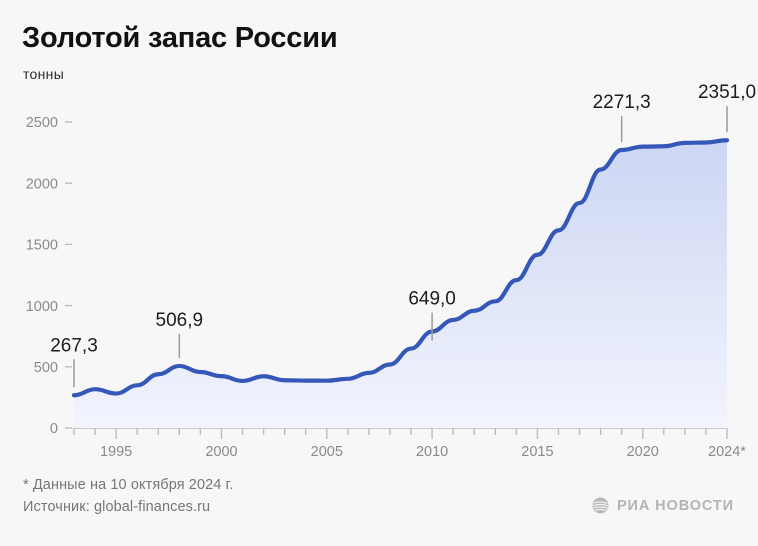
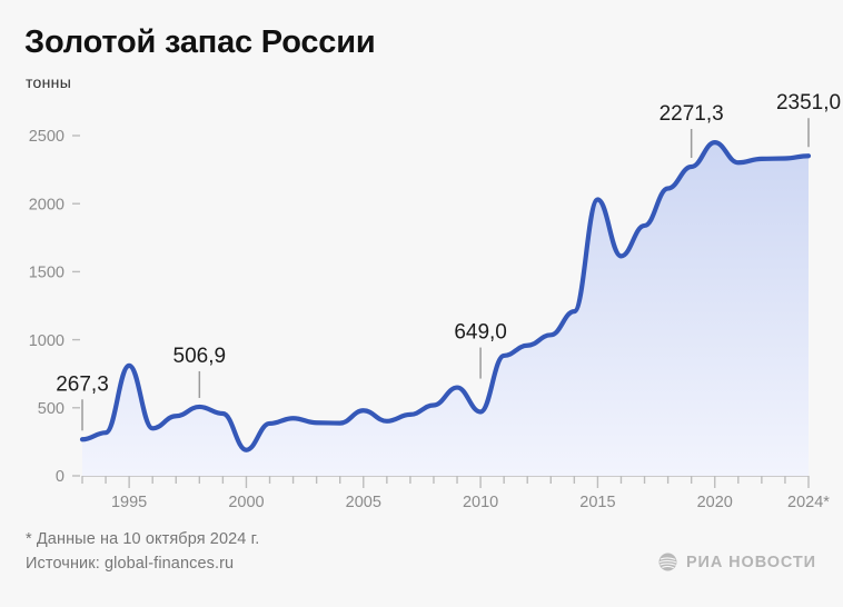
1995: 280 -> 810
2000: 420 -> 190
2005: 390 -> 480
2010: 790 -> 470
2015: 1420 -> 2030
2020: 2300 -> 2450
